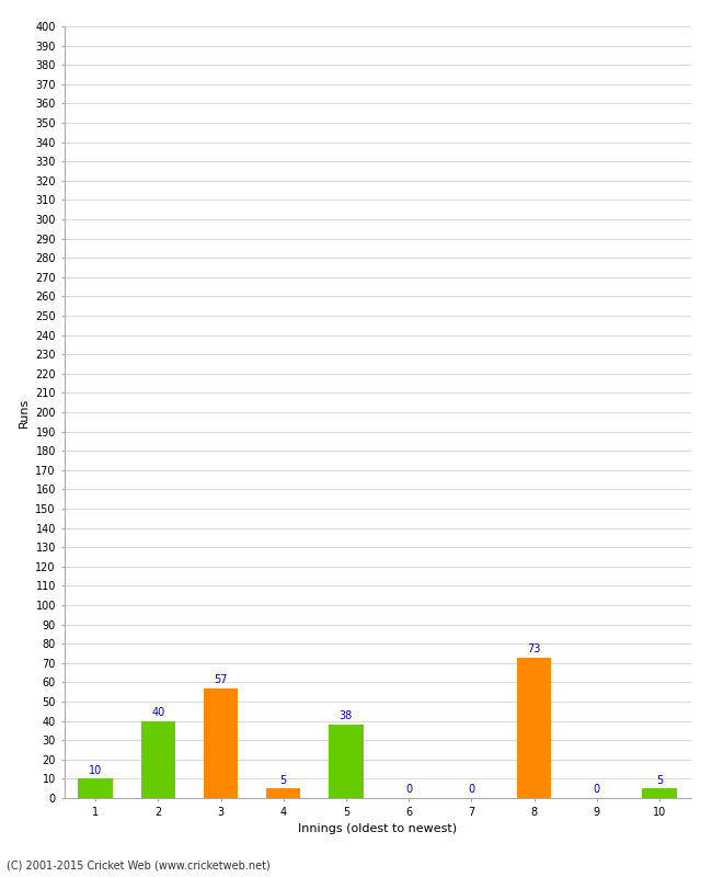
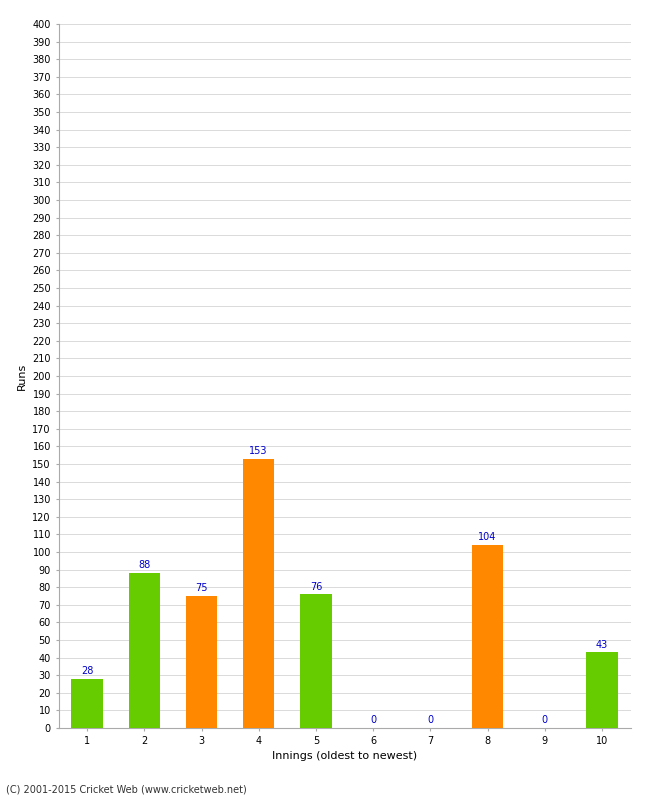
1: 10 -> 28
2: 40 -> 88
3: 57 -> 75
4: 5 -> 153
5: 38 -> 76
8: 73 -> 104
10: 5 -> 43
